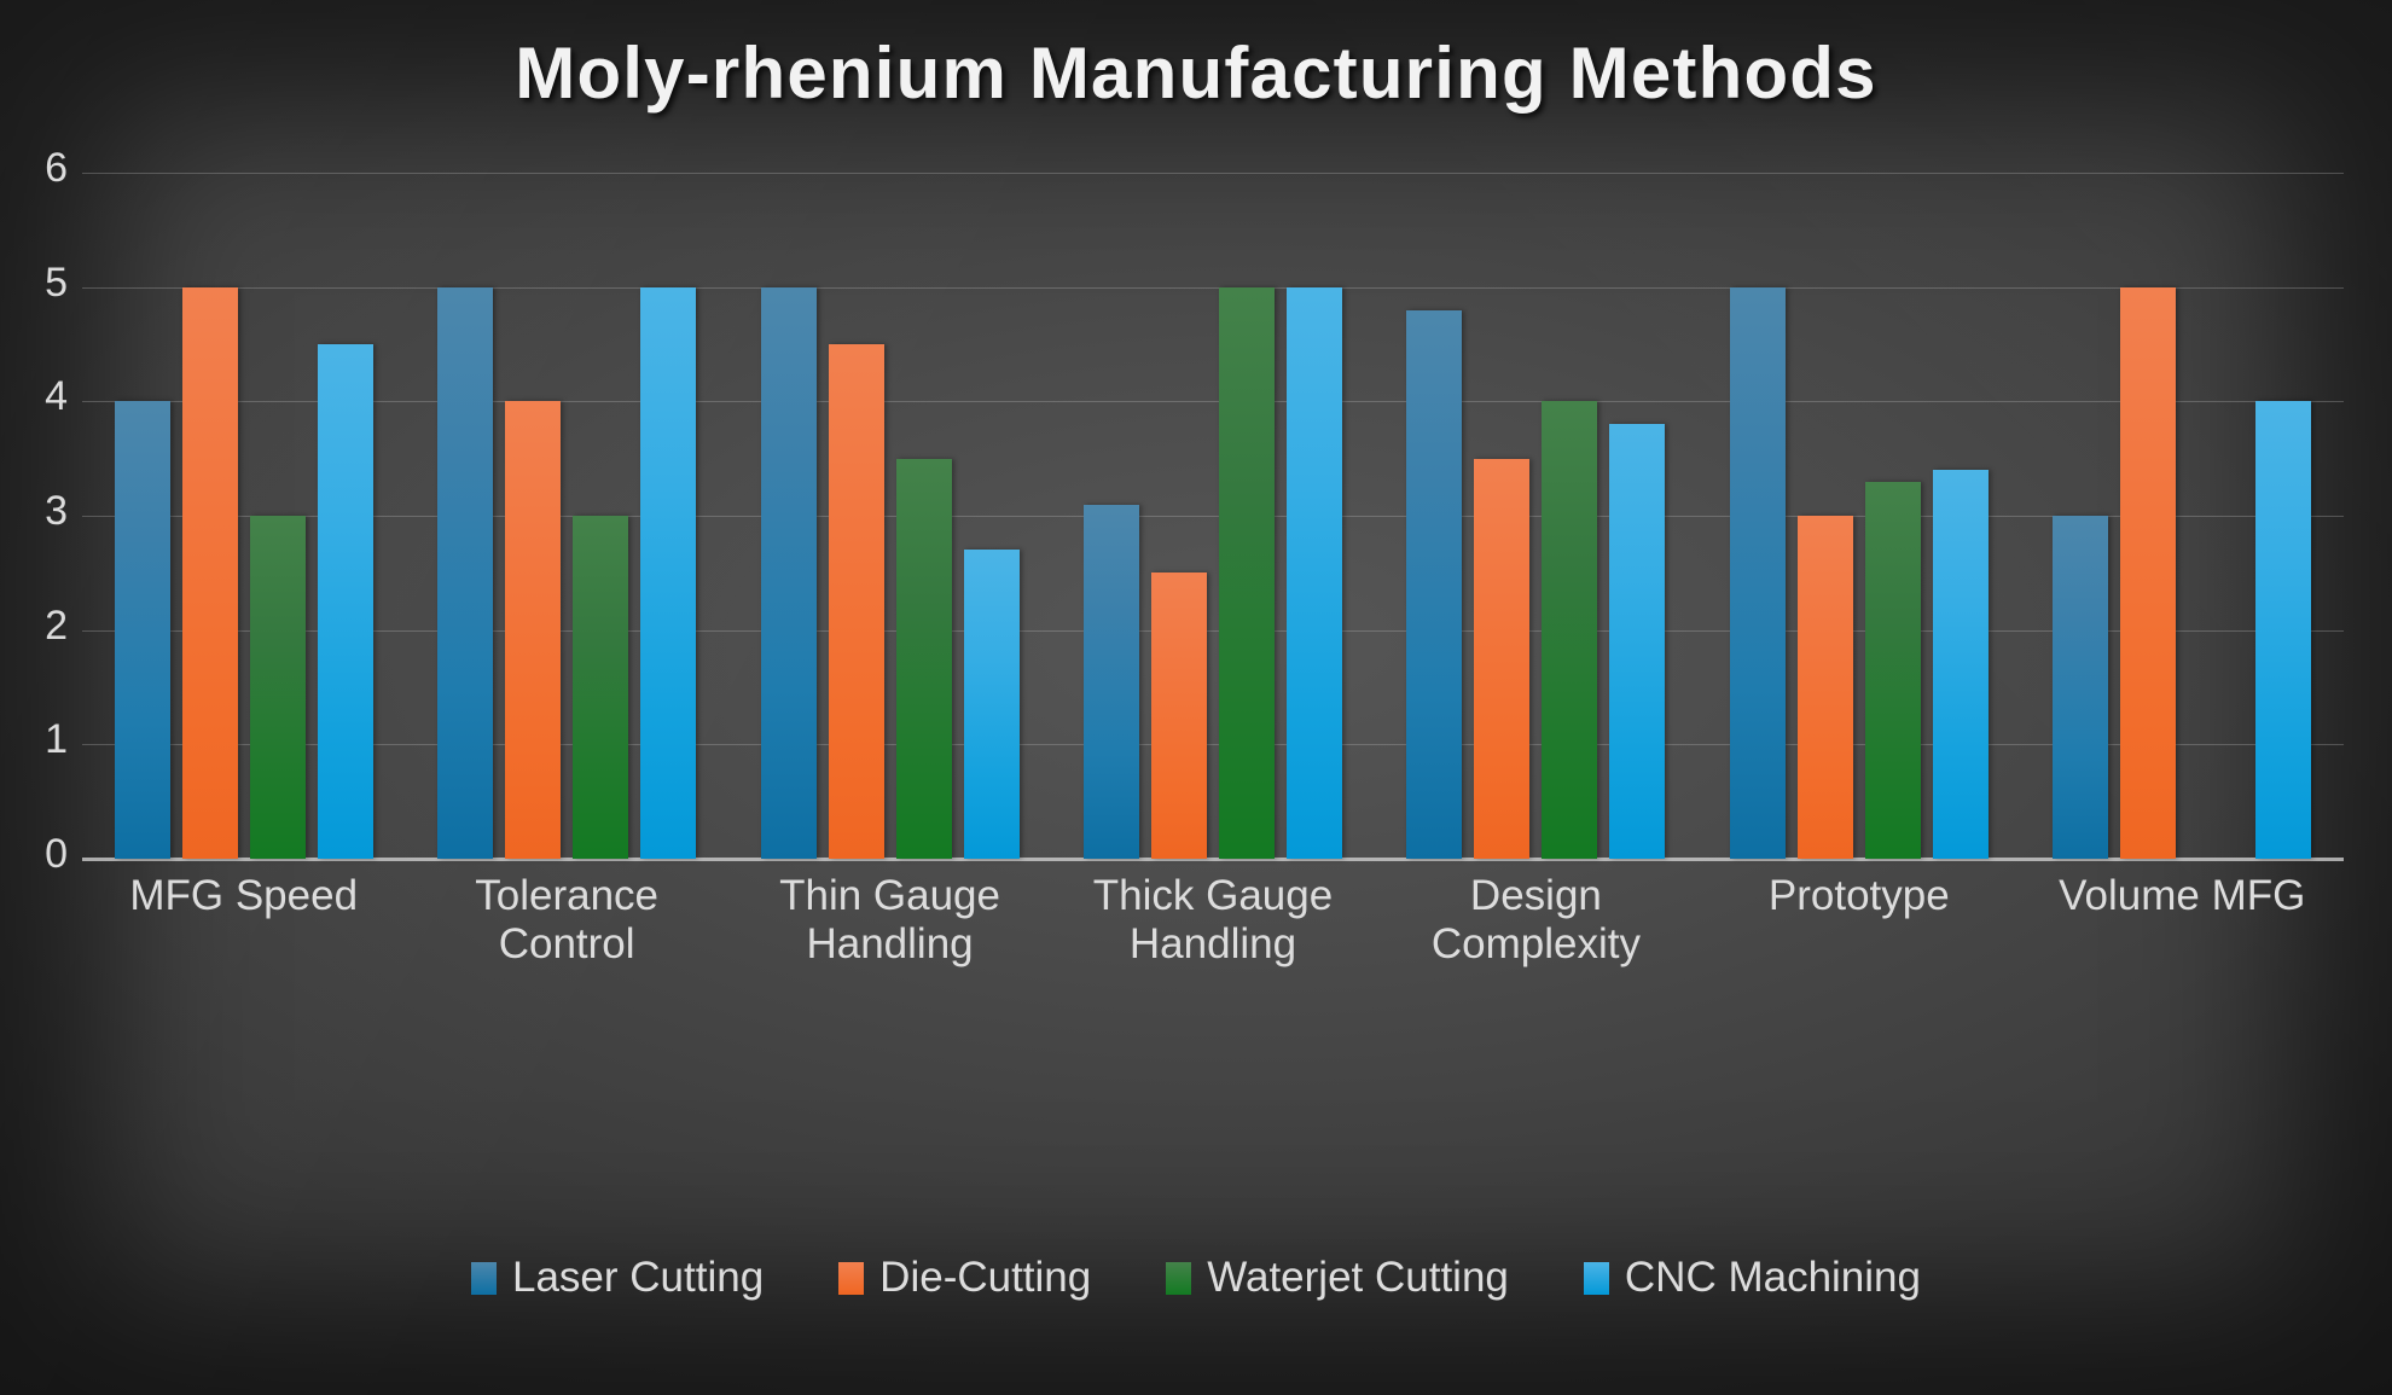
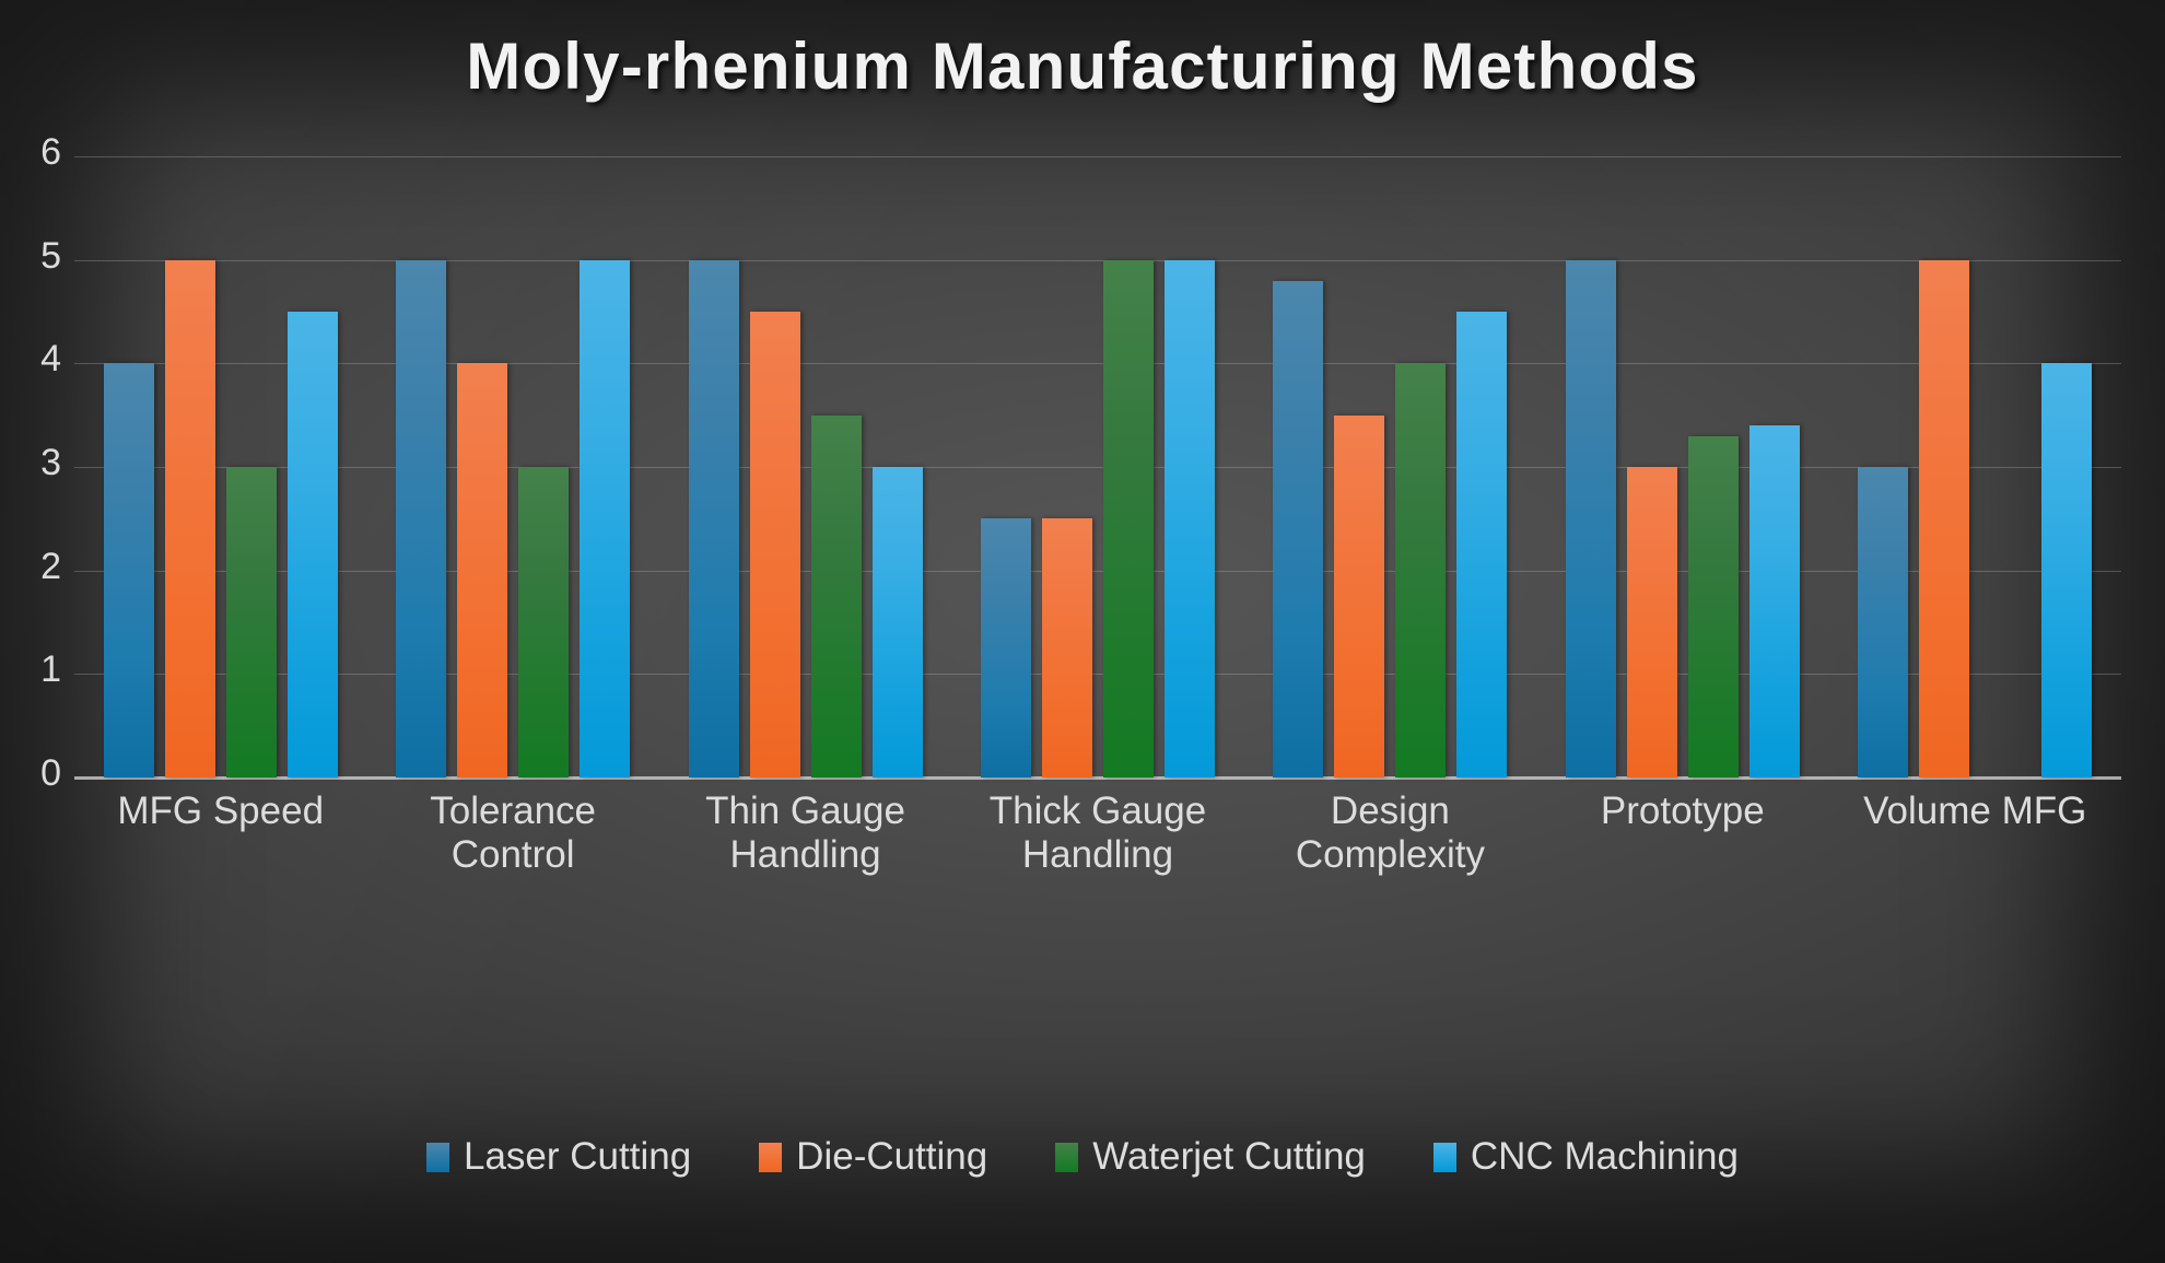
CNC Machining/Thin Gauge Handling: 2.7 -> 3.0
Laser Cutting/Thick Gauge Handling: 3.1 -> 2.5
CNC Machining/Design Complexity: 3.8 -> 4.5
